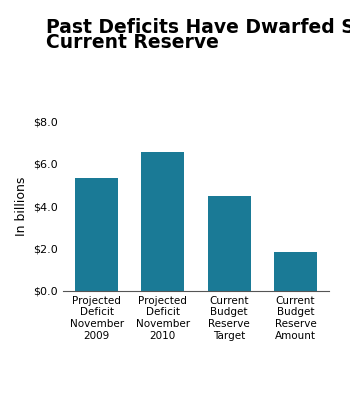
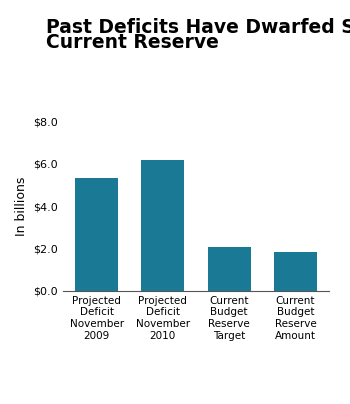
Projected Deficit November 2010: $6.55 -> $6.15
Current Budget Reserve Target: $4.45 -> $2.05
